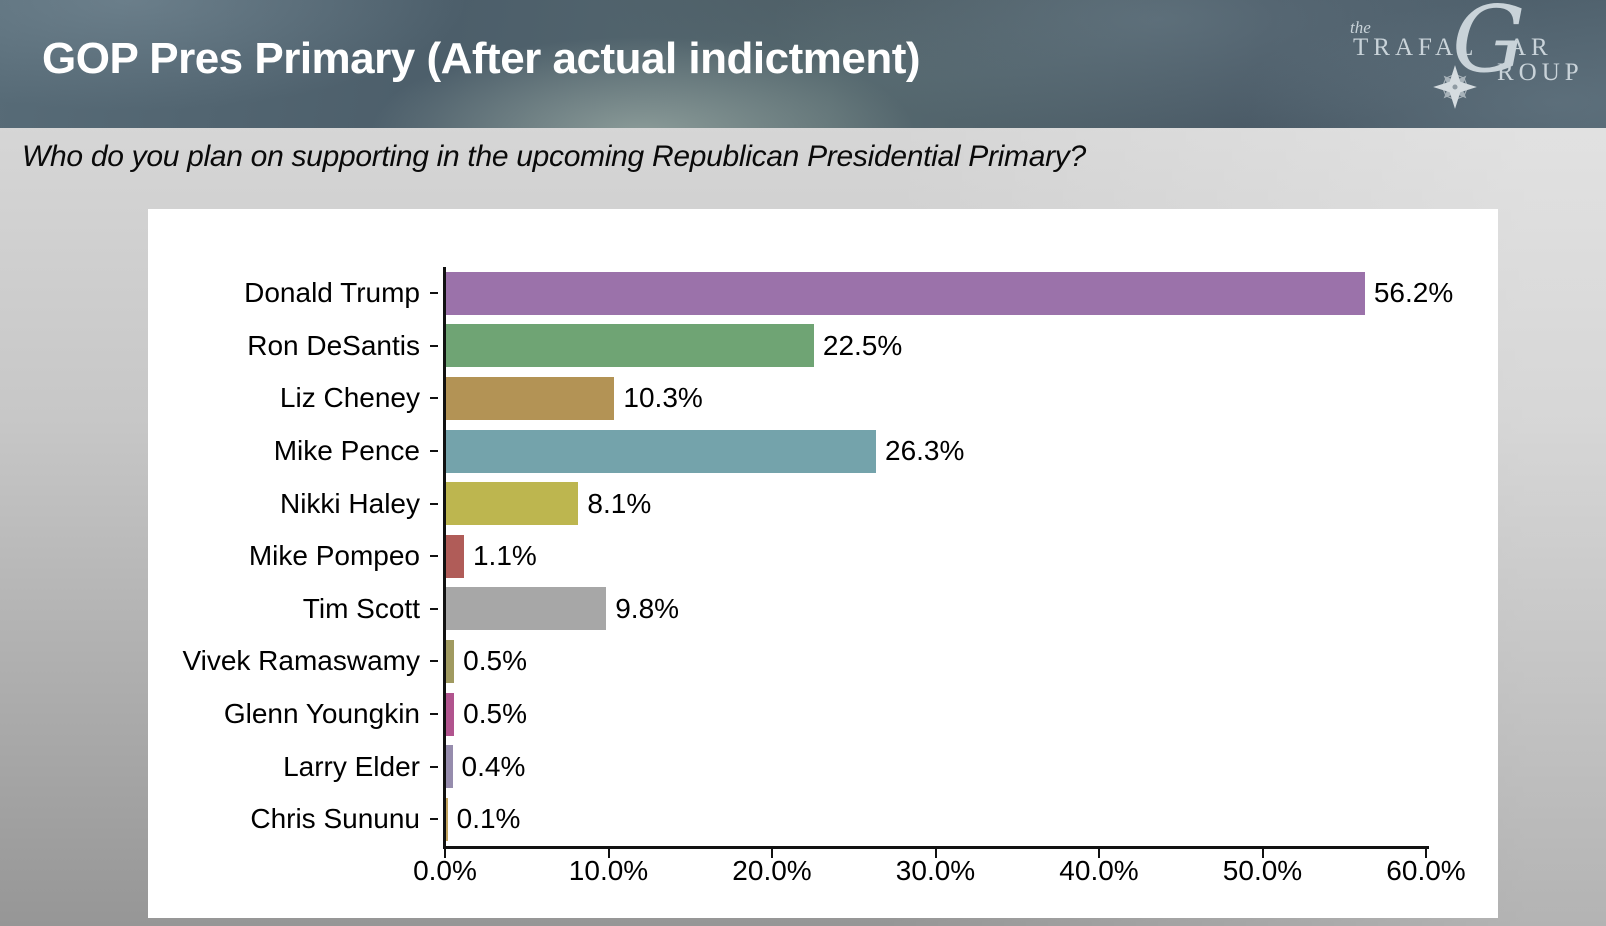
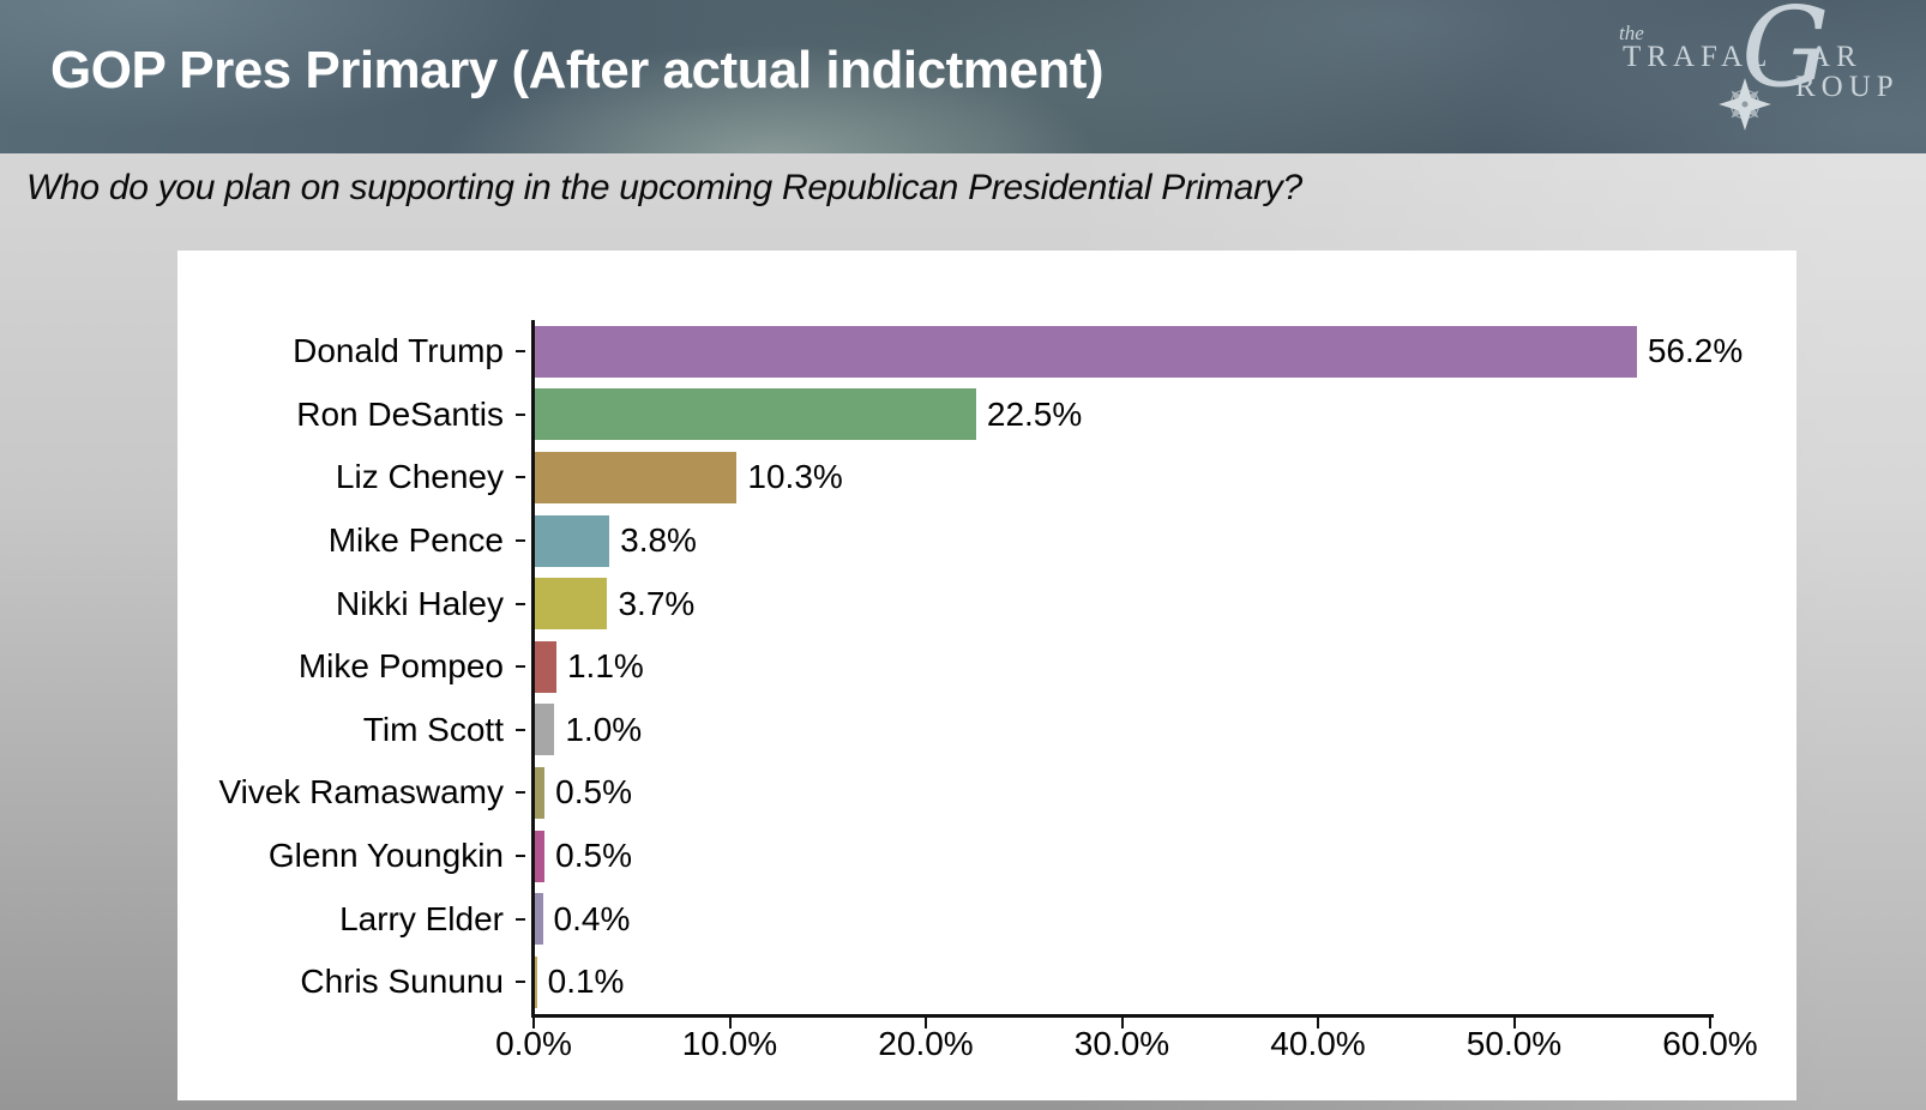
Mike Pence: 26.3% -> 3.8%
Nikki Haley: 8.1% -> 3.7%
Tim Scott: 9.8% -> 1.0%
